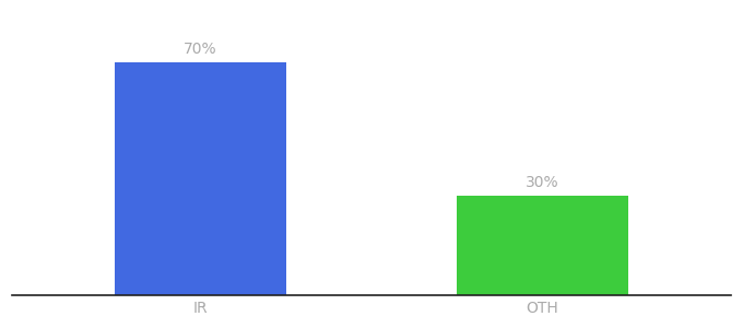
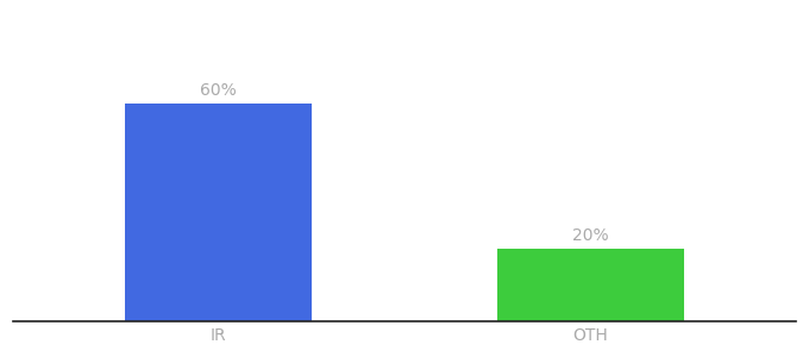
IR: 70% -> 60%
OTH: 30% -> 20%
